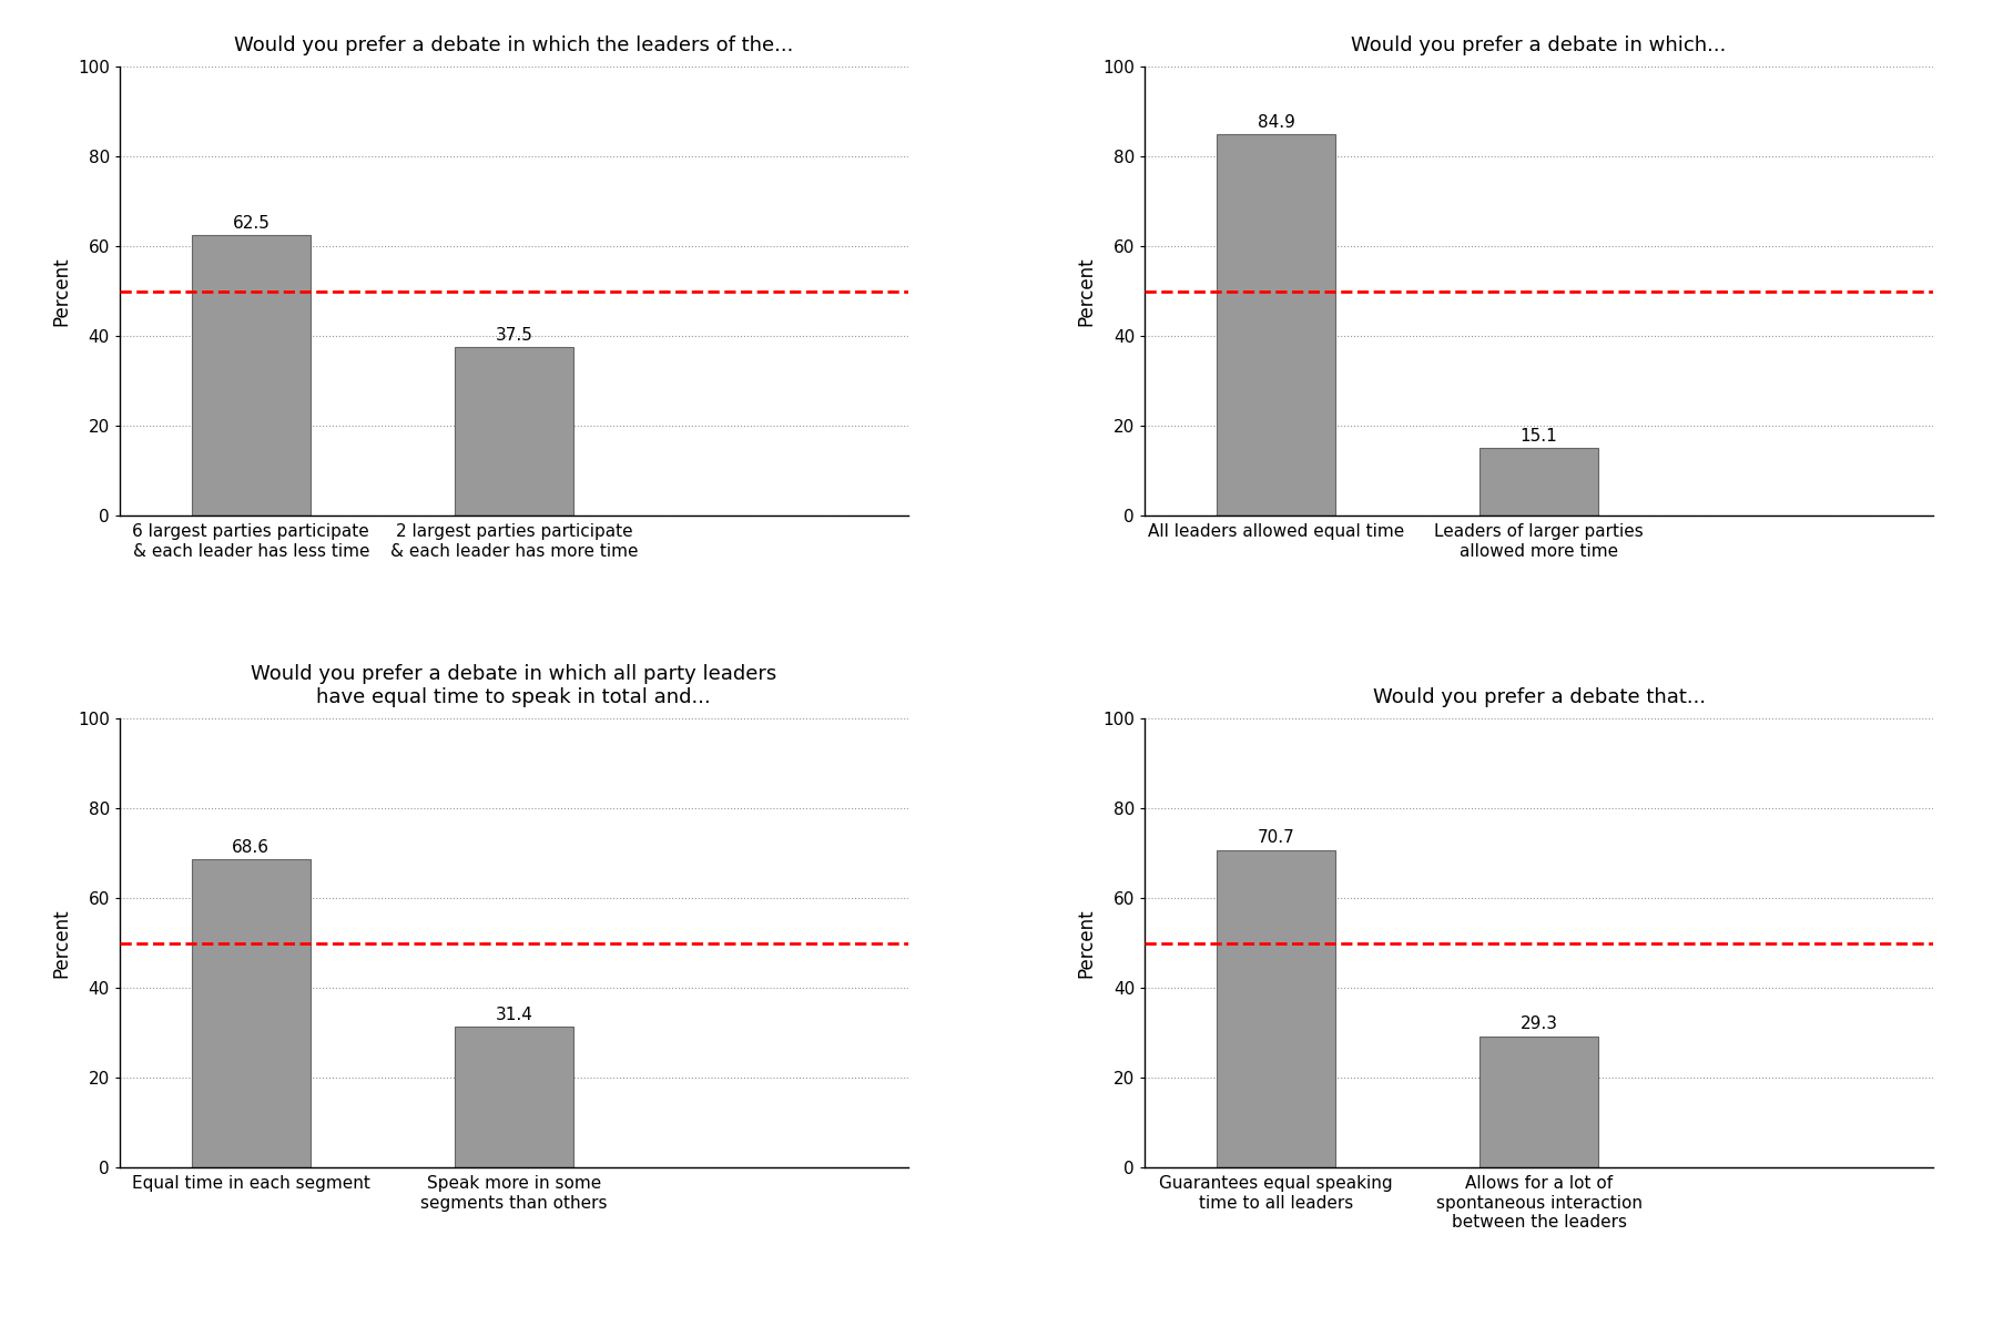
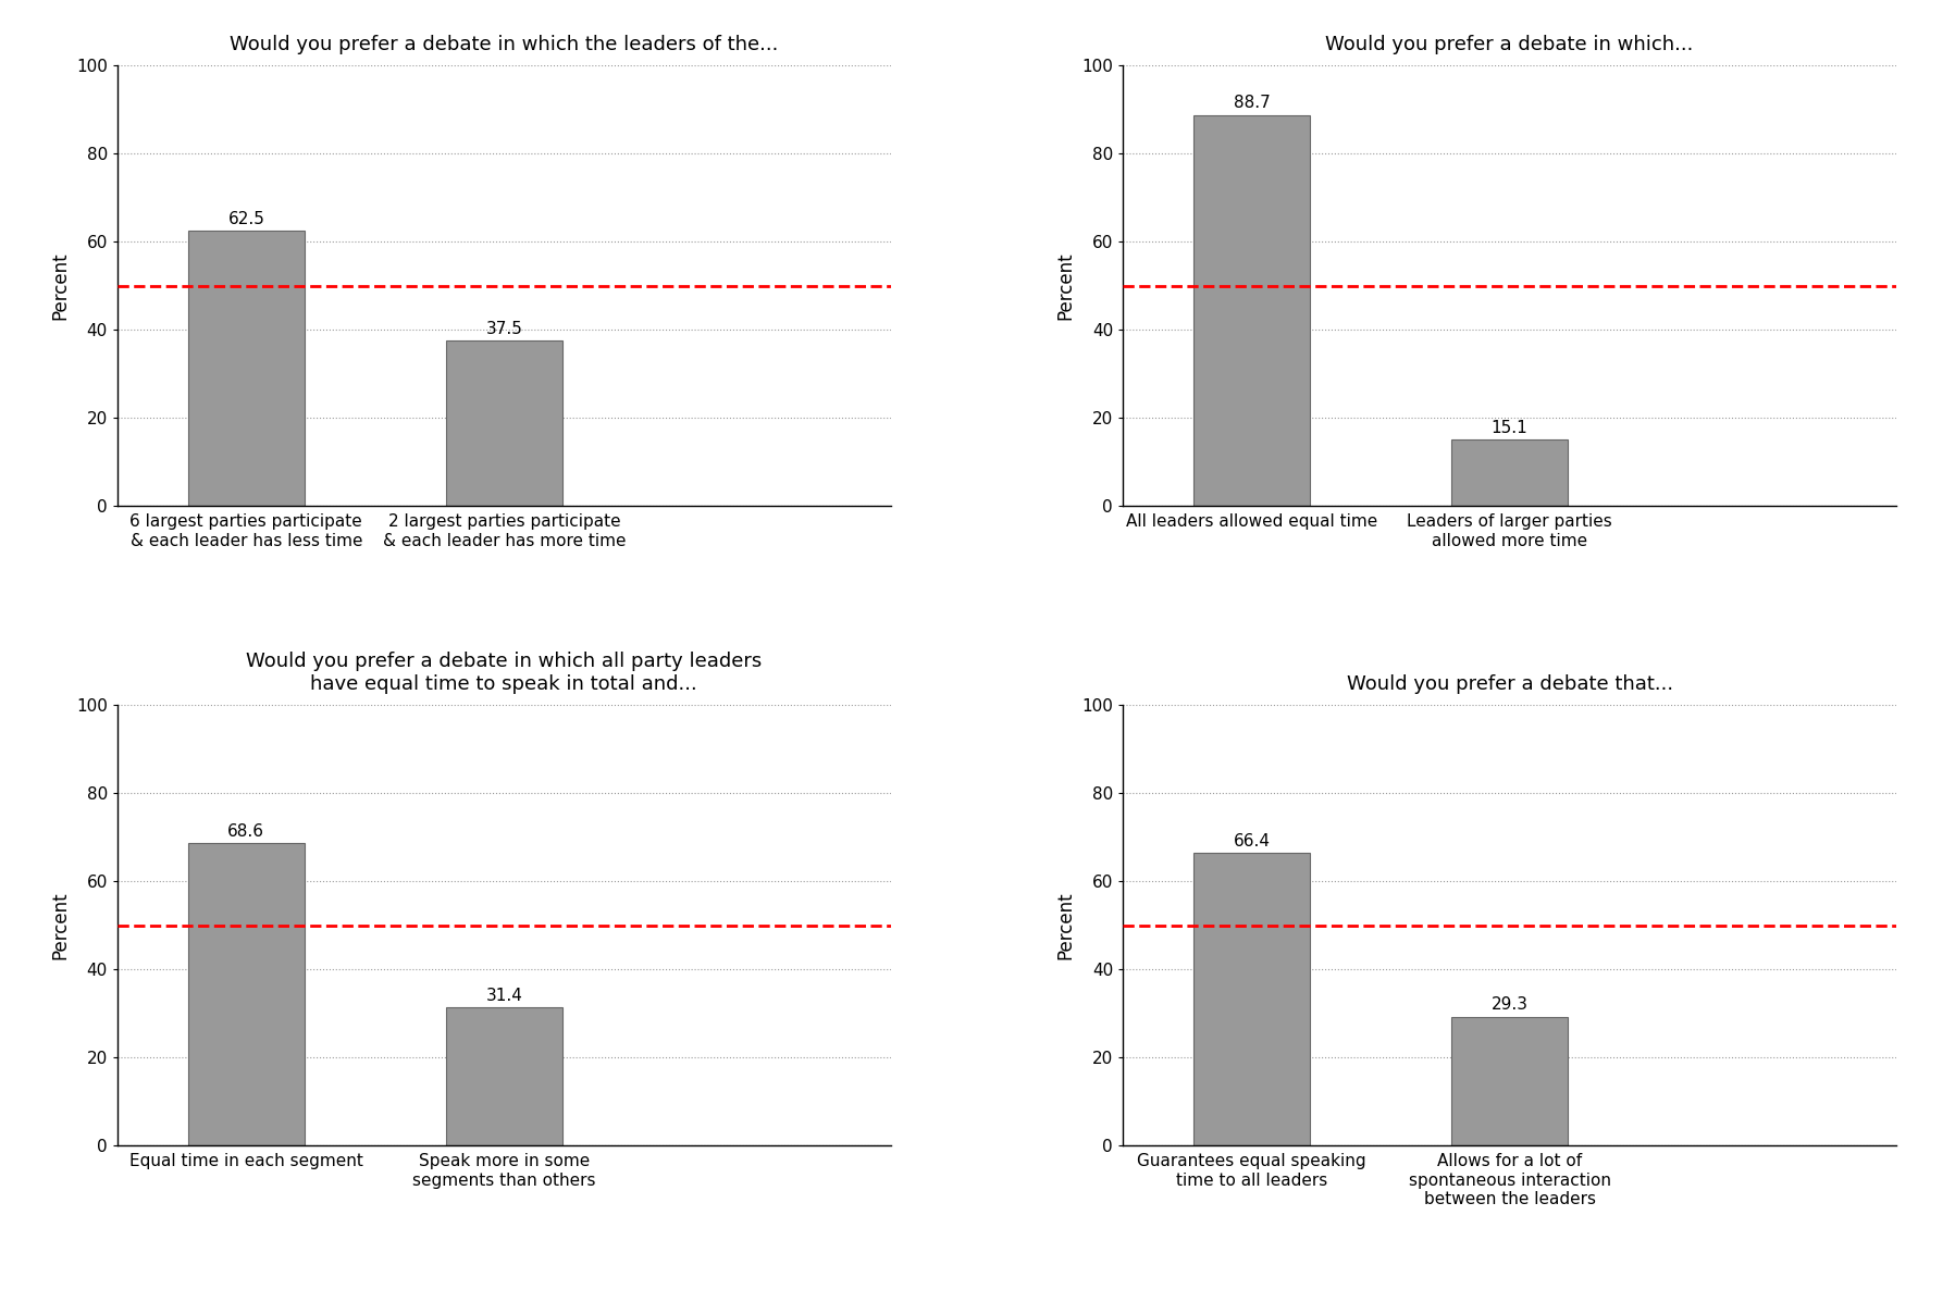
Would you prefer a debate in which.../All leaders allowed equal time: 84.9 -> 88.7
Would you prefer a debate that.../Guarantees equal speaking time to all leaders: 70.7 -> 66.4
